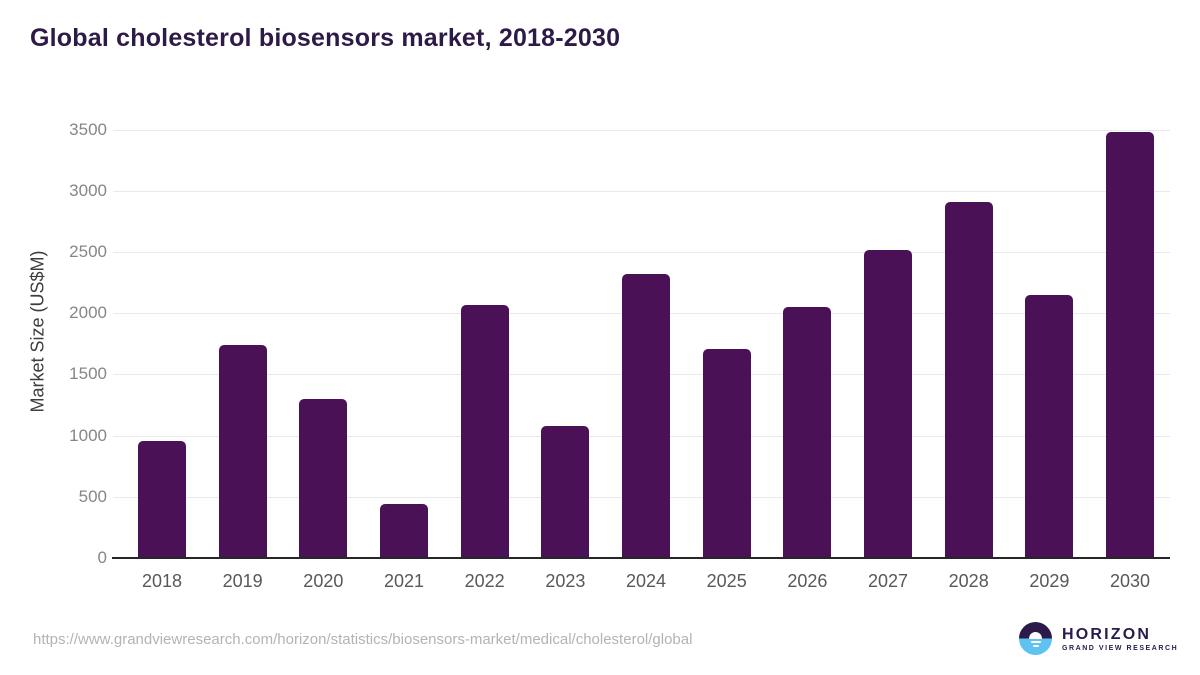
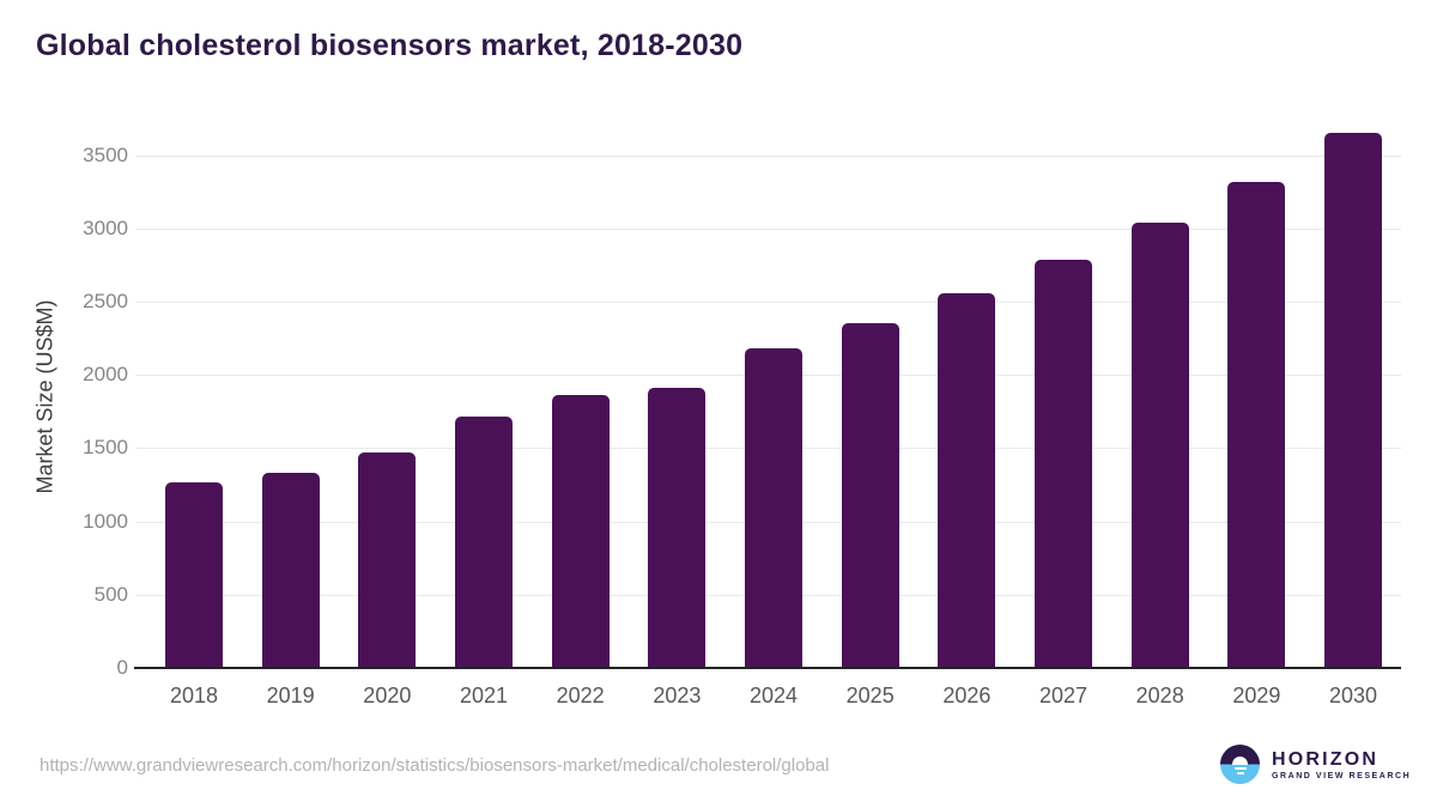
2018: 960 -> 1270
2019: 1740 -> 1340
2020: 1300 -> 1480
2021: 440 -> 1720
2022: 2070 -> 1860
2023: 1080 -> 1910
2024: 2320 -> 2180
2025: 1710 -> 2360
2026: 2050 -> 2560
2027: 2520 -> 2780
2028: 2910 -> 3040
2029: 2150 -> 3320
2030: 3480 -> 3660
